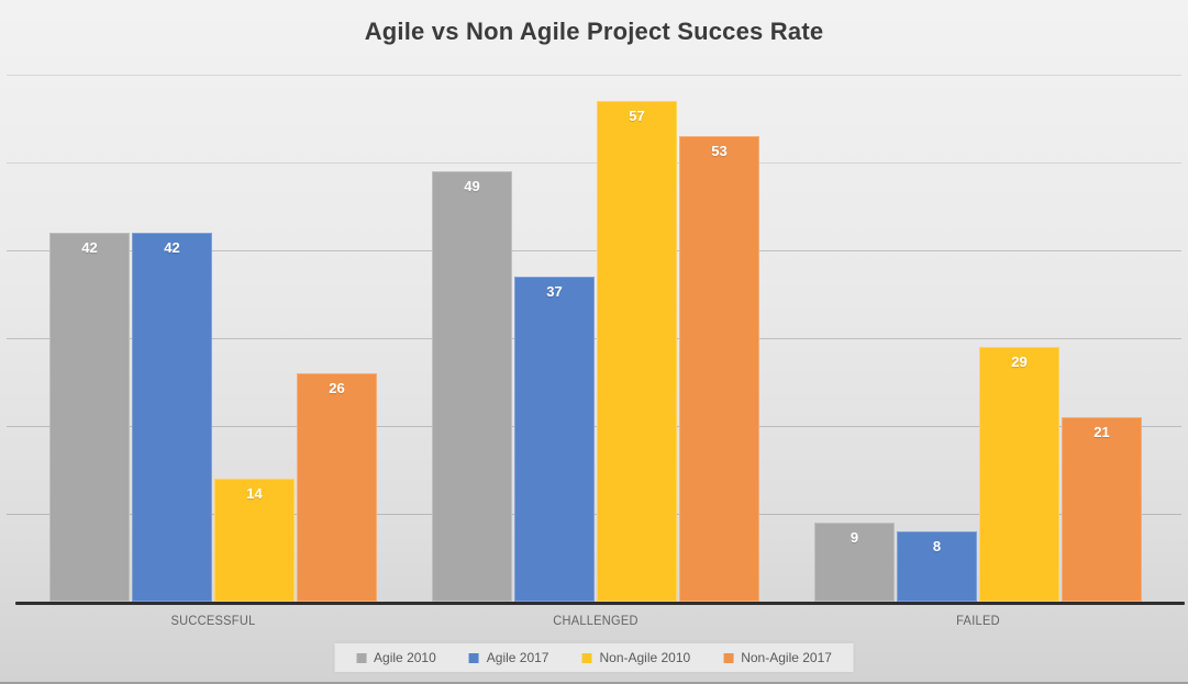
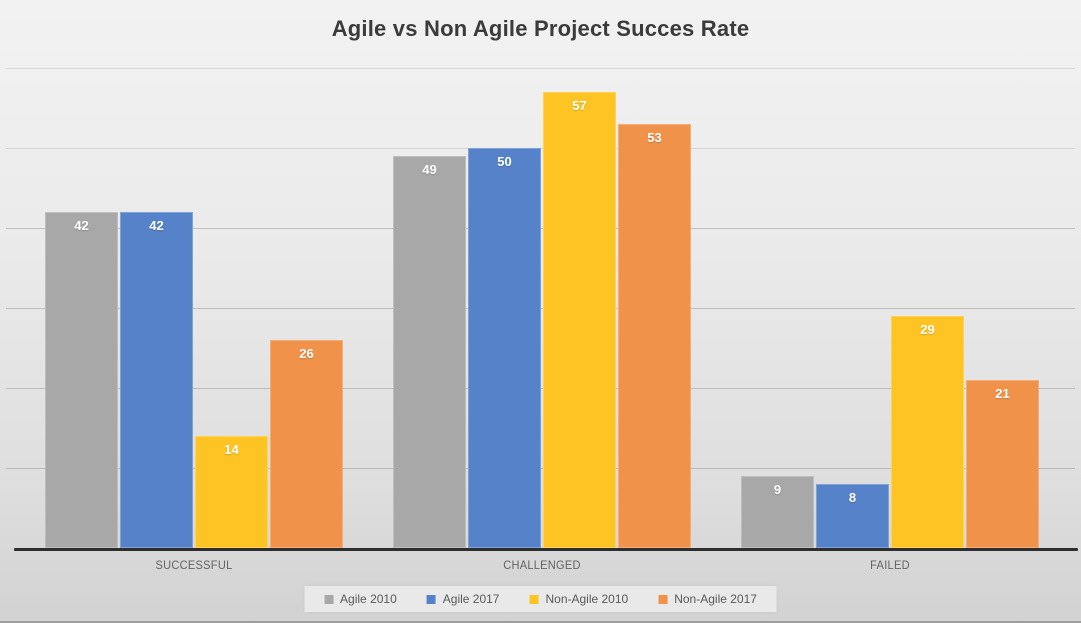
Agile 2017/CHALLENGED: 37 -> 50
